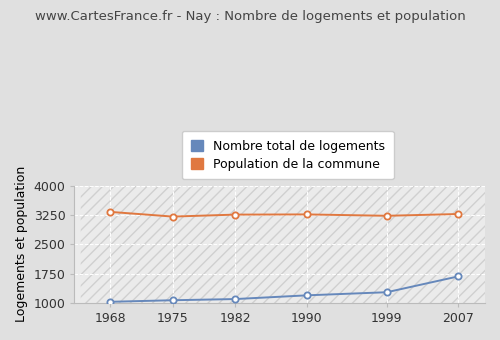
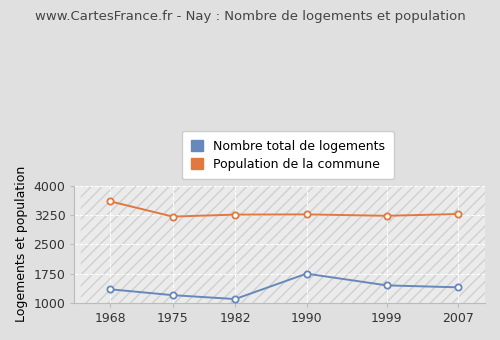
Nombre total de logements/1968: 1030 -> 1350
Population de la commune/1968: 3330 -> 3600
Nombre total de logements/1975: 1070 -> 1200
Nombre total de logements/1990: 1200 -> 1750
Nombre total de logements/1999: 1280 -> 1450
Nombre total de logements/2007: 1680 -> 1400
